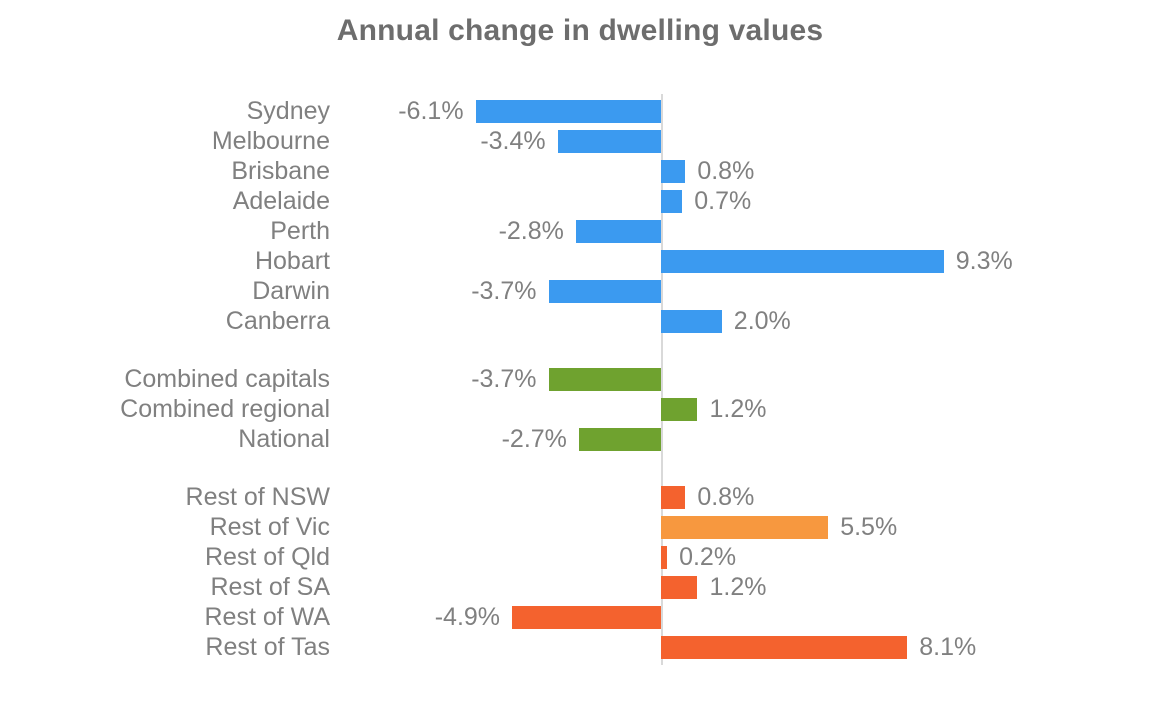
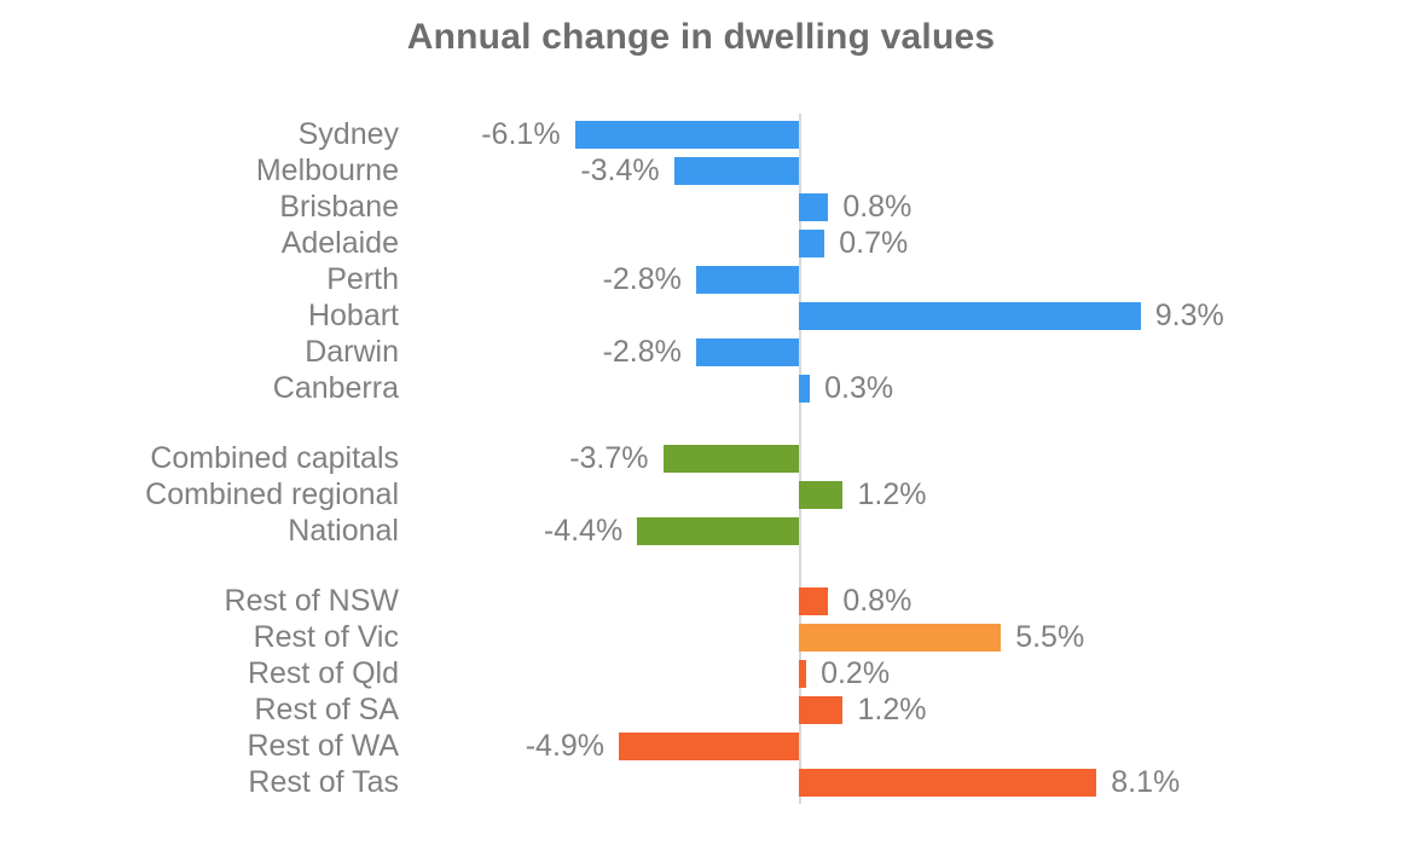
Darwin: -3.7% -> -2.8%
Canberra: 2.0% -> 0.3%
National: -2.7% -> -4.4%
